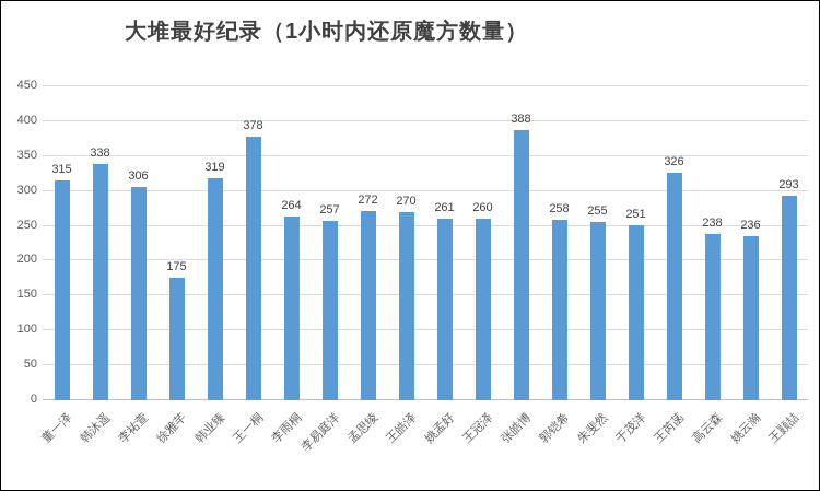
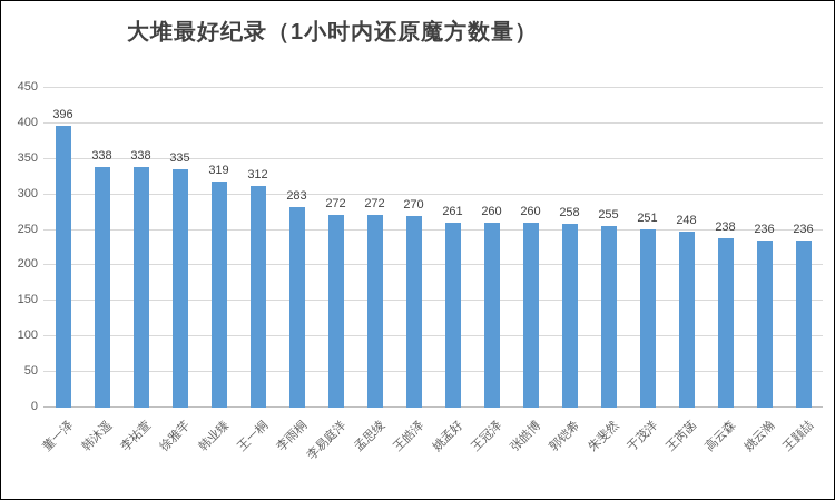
董一泽: 315 -> 396
李祐萱: 306 -> 338
徐雅芊: 175 -> 335
王一桐: 378 -> 312
李雨桐: 264 -> 283
李易庭洋: 257 -> 272
张皓博: 388 -> 260
王芮菡: 326 -> 248
王颢喆: 293 -> 236
